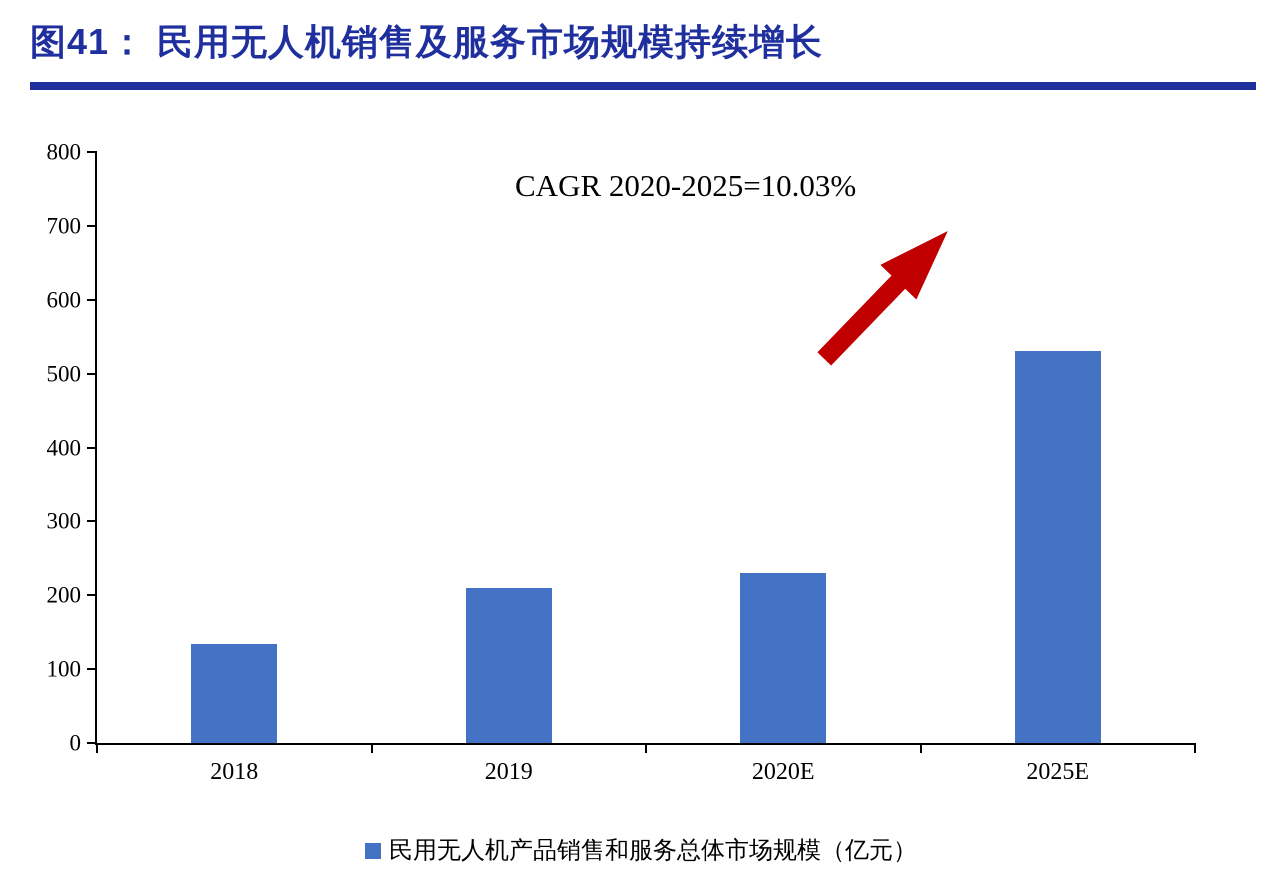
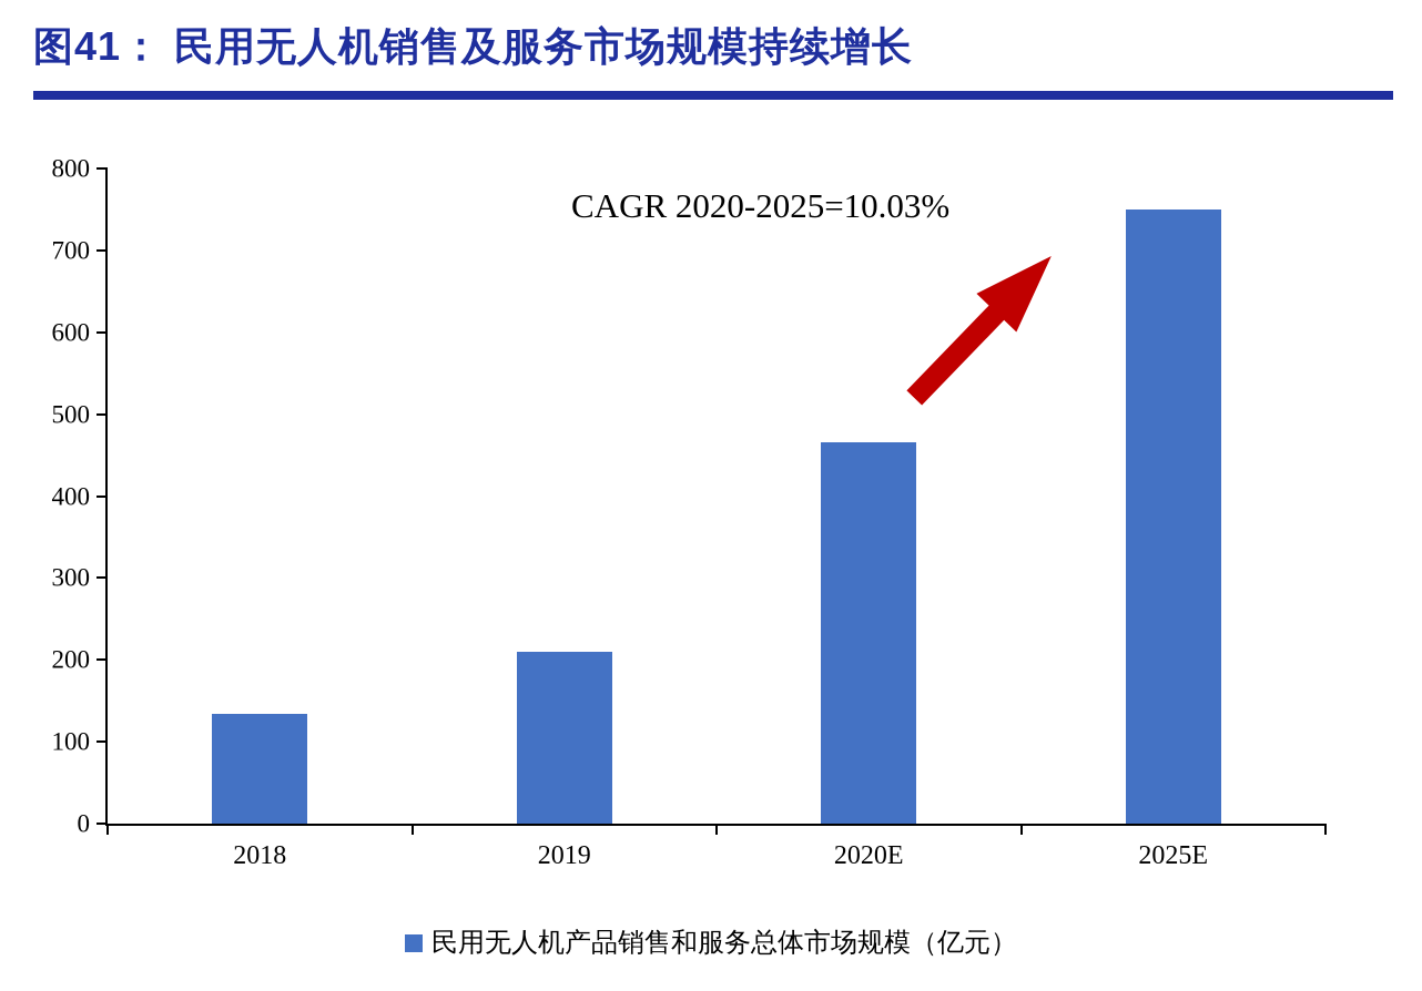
2020E: 230 -> 470
2025E: 530 -> 750
